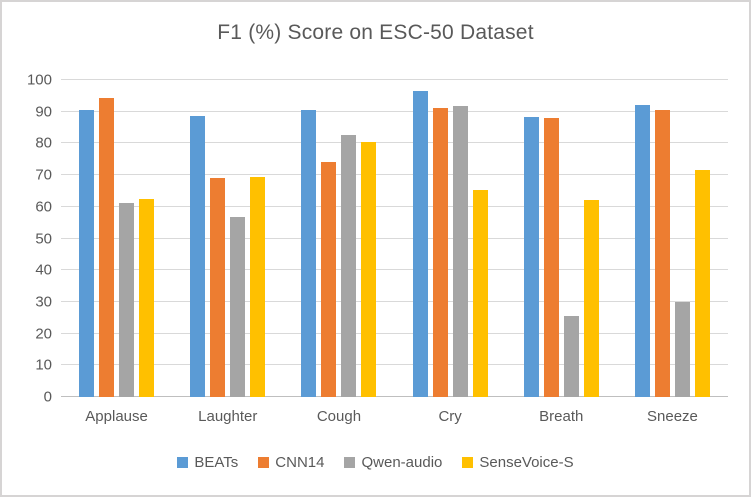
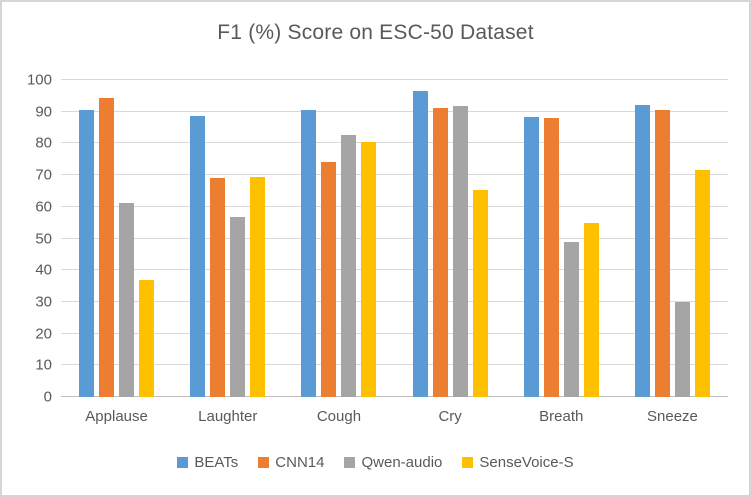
SenseVoice-S/Applause: 62 -> 37
Qwen-audio/Breath: 26 -> 49
SenseVoice-S/Breath: 62 -> 55
